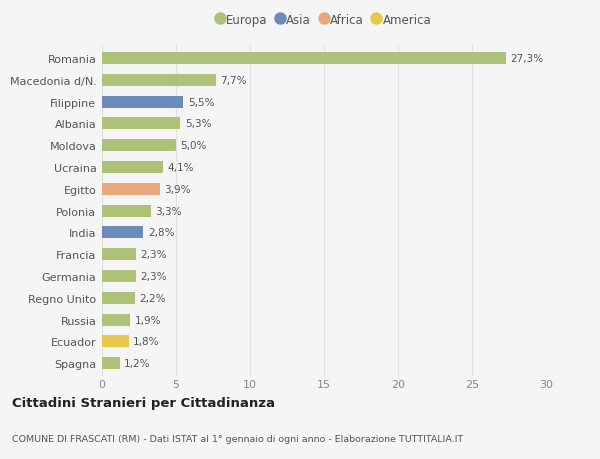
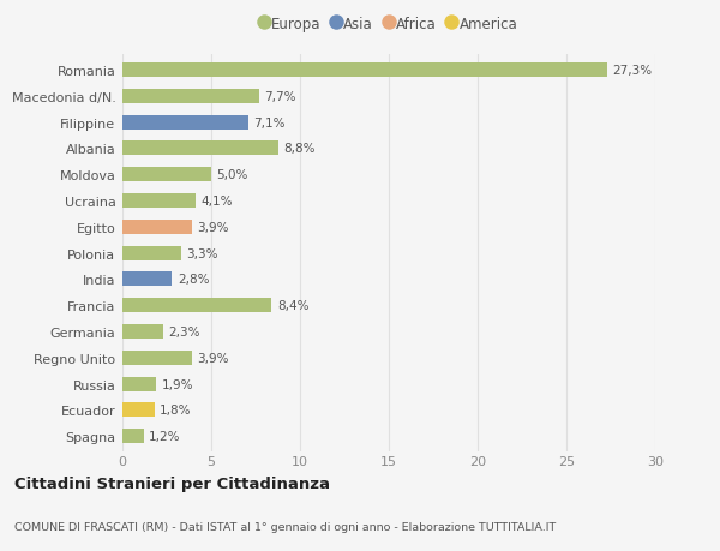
Filippine: 5,5% -> 7,1%
Albania: 5,3% -> 8,8%
Francia: 2,3% -> 8,4%
Regno Unito: 2,2% -> 3,9%
